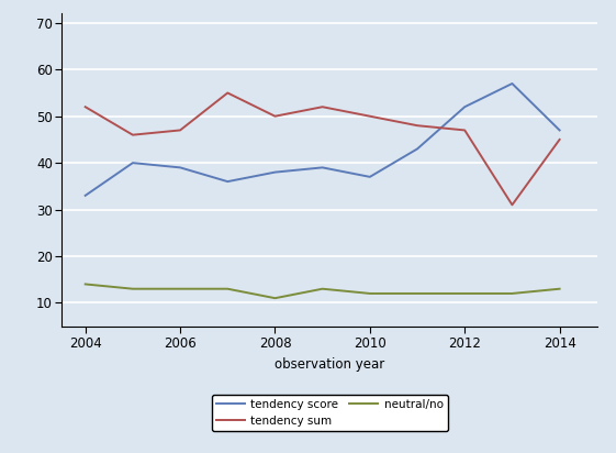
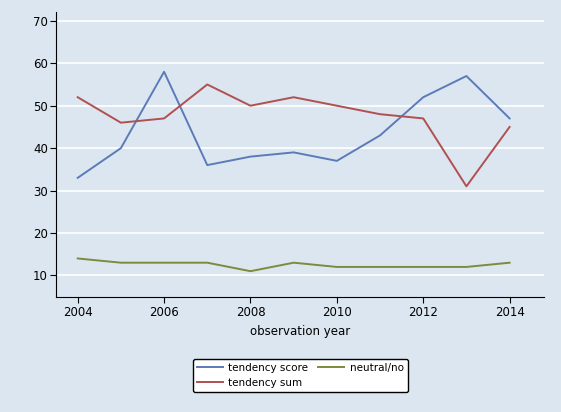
tendency score/2006: 39 -> 58
